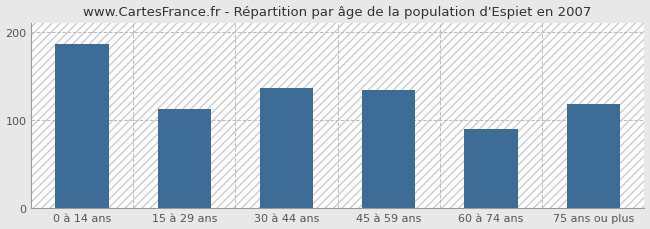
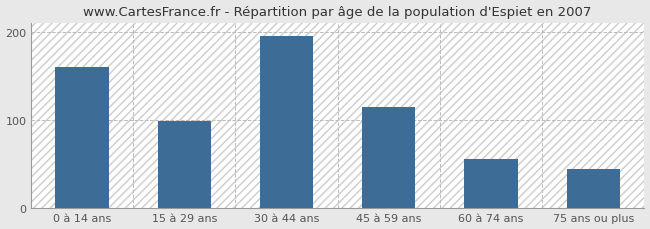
0 à 14 ans: 186 -> 160
15 à 29 ans: 112 -> 99
30 à 44 ans: 136 -> 195
45 à 59 ans: 134 -> 114
60 à 74 ans: 90 -> 55
75 ans ou plus: 118 -> 44
